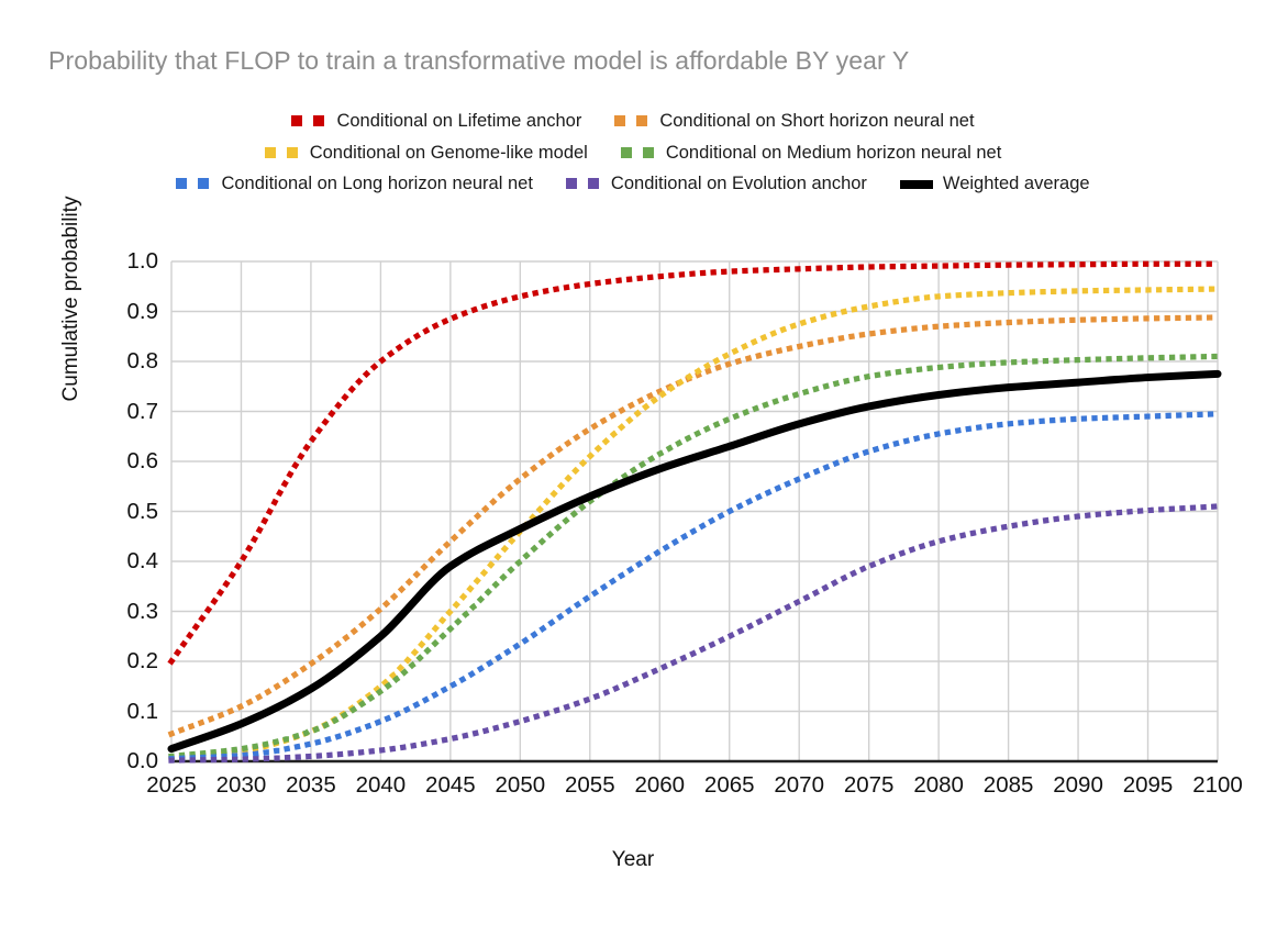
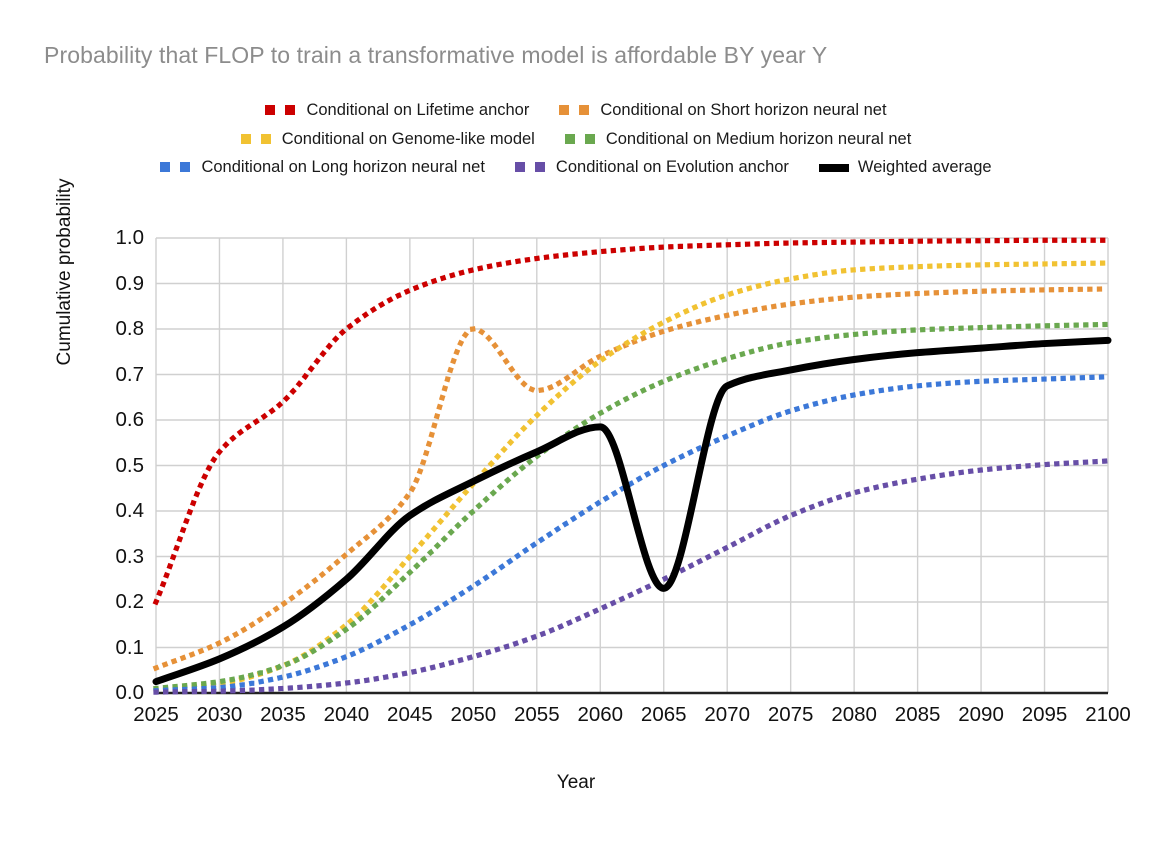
Conditional on Lifetime anchor/2030: 0.40 -> 0.53
Conditional on Short horizon neural net/2050: 0.56 -> 0.80
Weighted average/2065: 0.63 -> 0.23
